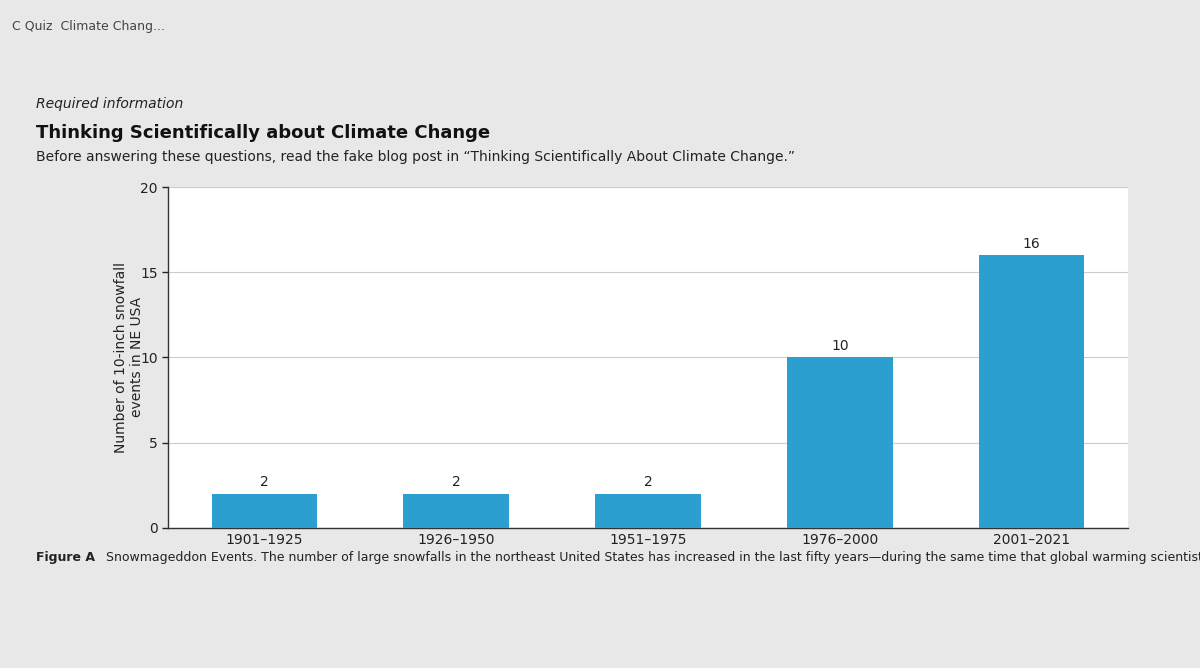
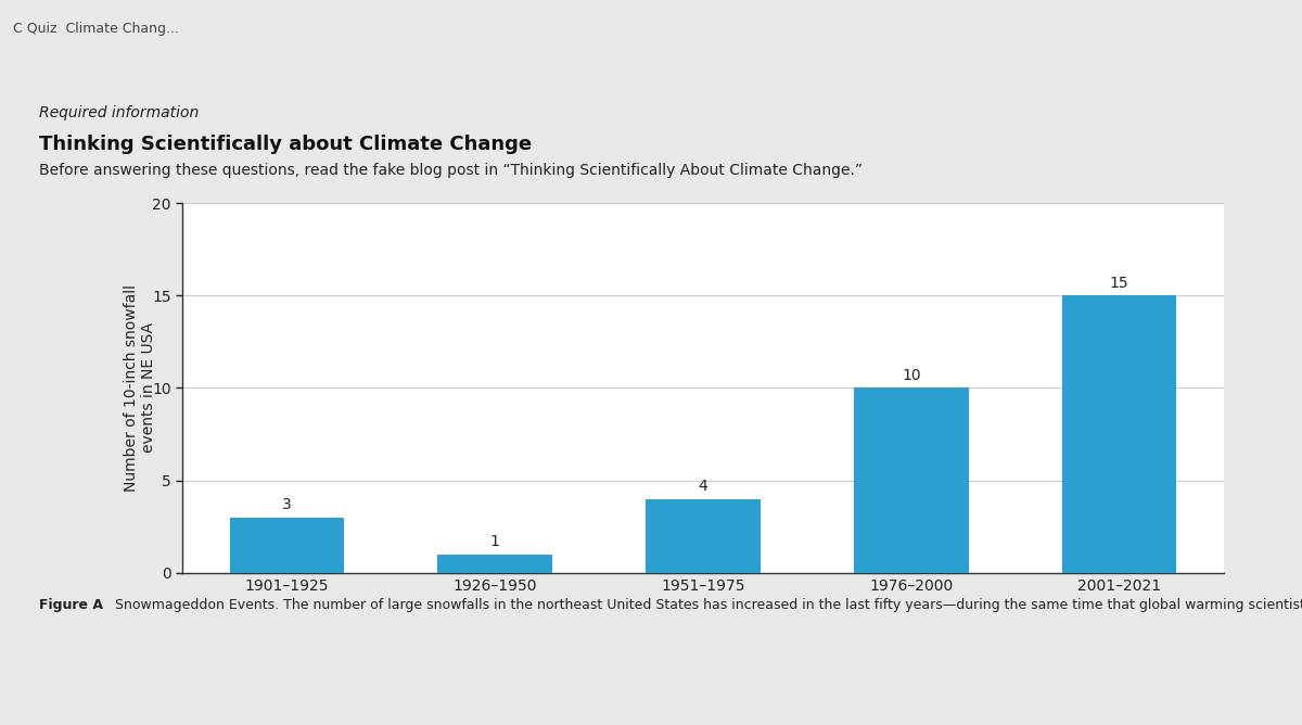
1901–1925: 2 -> 3
1926–1950: 2 -> 1
1951–1975: 2 -> 4
2001–2021: 16 -> 15
